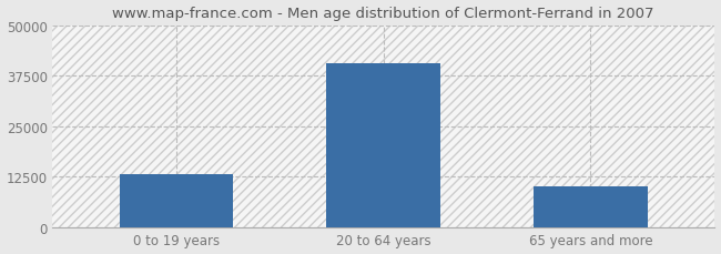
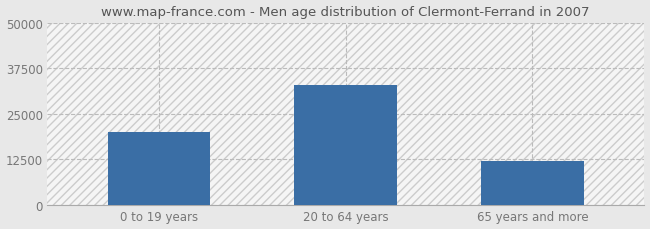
0 to 19 years: 13200 -> 20000
20 to 64 years: 40500 -> 33000
65 years and more: 10200 -> 12000
